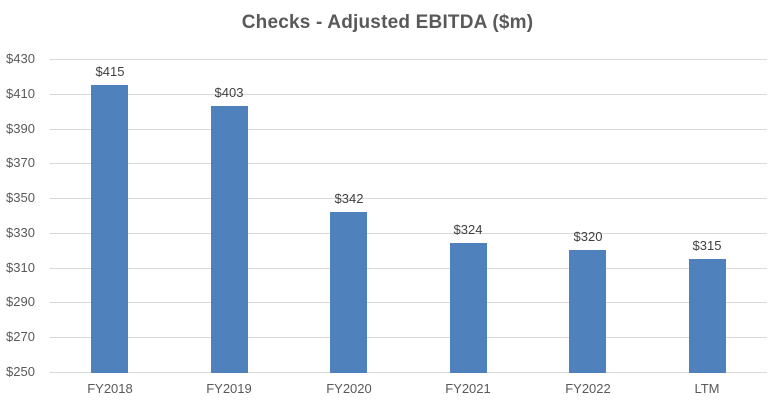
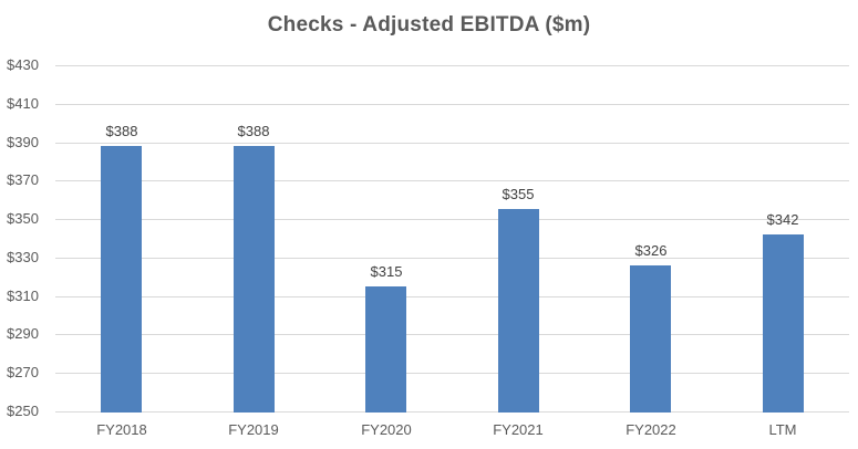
FY2018: $415 -> $388
FY2019: $403 -> $388
FY2020: $342 -> $315
FY2021: $324 -> $355
FY2022: $320 -> $326
LTM: $315 -> $342
